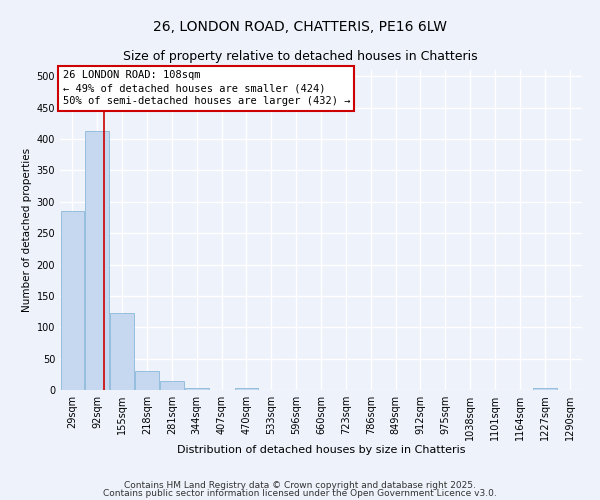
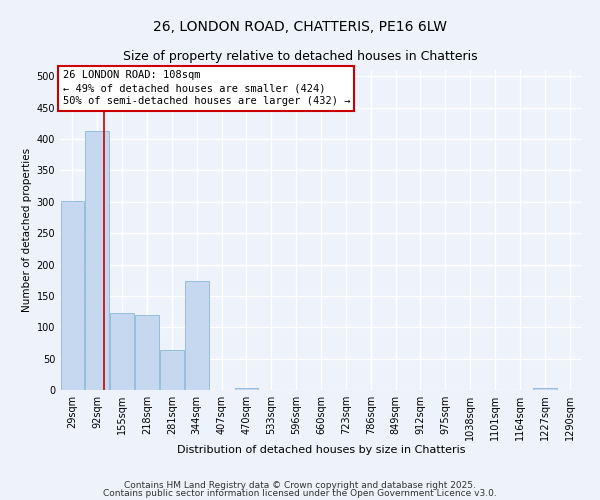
29sqm: 285 -> 302
218sqm: 30 -> 120
281sqm: 15 -> 64
344sqm: 3 -> 174
